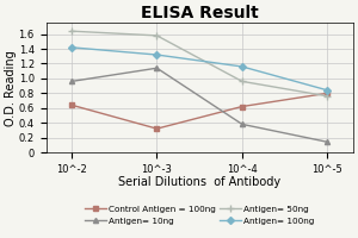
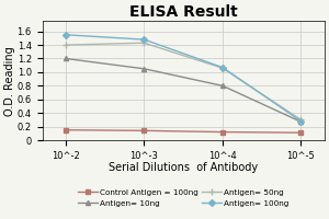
Control Antigen = 100ng/10^-2: 0.64 -> 0.15
Antigen= 10ng/10^-2: 0.96 -> 1.20
Antigen= 50ng/10^-2: 1.64 -> 1.40
Antigen= 100ng/10^-2: 1.42 -> 1.55
Control Antigen = 100ng/10^-3: 0.32 -> 0.14
Antigen= 10ng/10^-3: 1.14 -> 1.05
Antigen= 50ng/10^-3: 1.58 -> 1.43
Antigen= 100ng/10^-3: 1.32 -> 1.48
Control Antigen = 100ng/10^-4: 0.62 -> 0.12
Antigen= 10ng/10^-4: 0.38 -> 0.80
Antigen= 50ng/10^-4: 0.96 -> 1.06
Antigen= 100ng/10^-4: 1.16 -> 1.07
Control Antigen = 100ng/10^-5: 0.80 -> 0.11
Antigen= 10ng/10^-5: 0.14 -> 0.27
Antigen= 50ng/10^-5: 0.76 -> 0.30
Antigen= 100ng/10^-5: 0.84 -> 0.28
